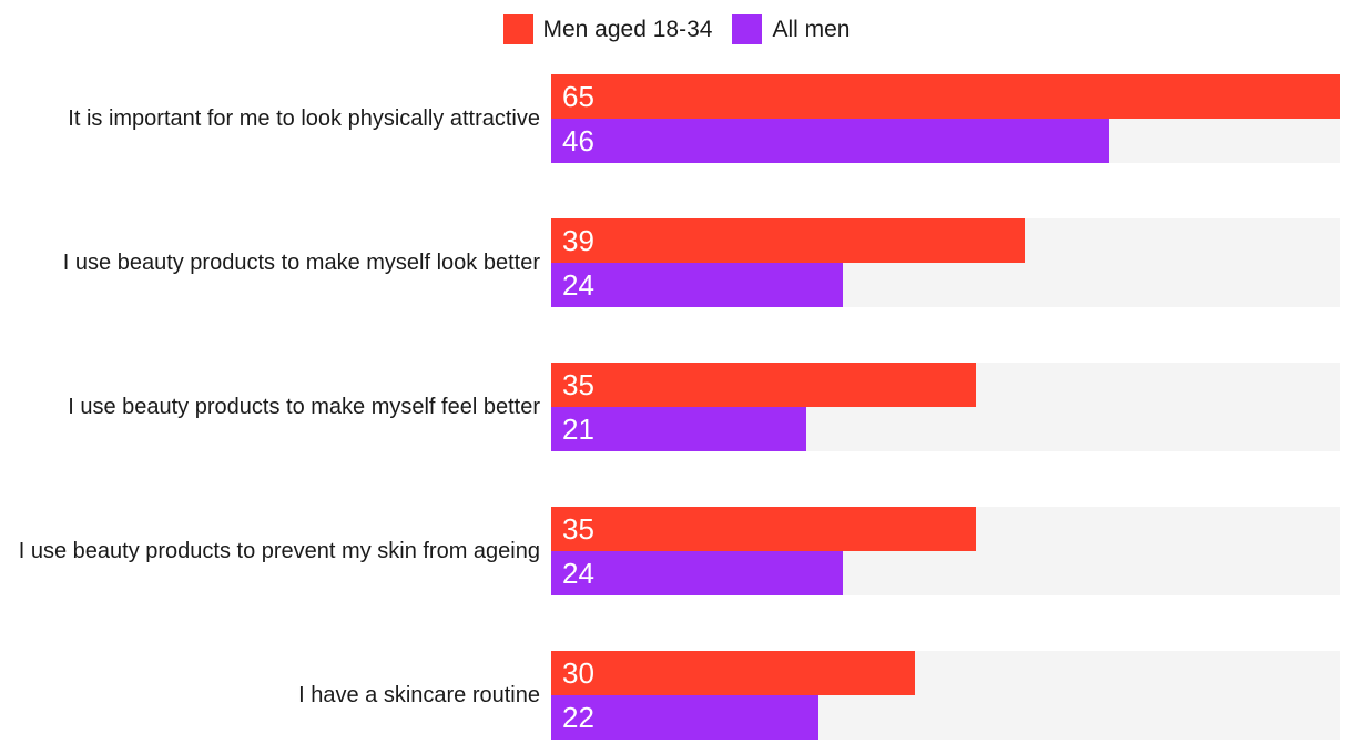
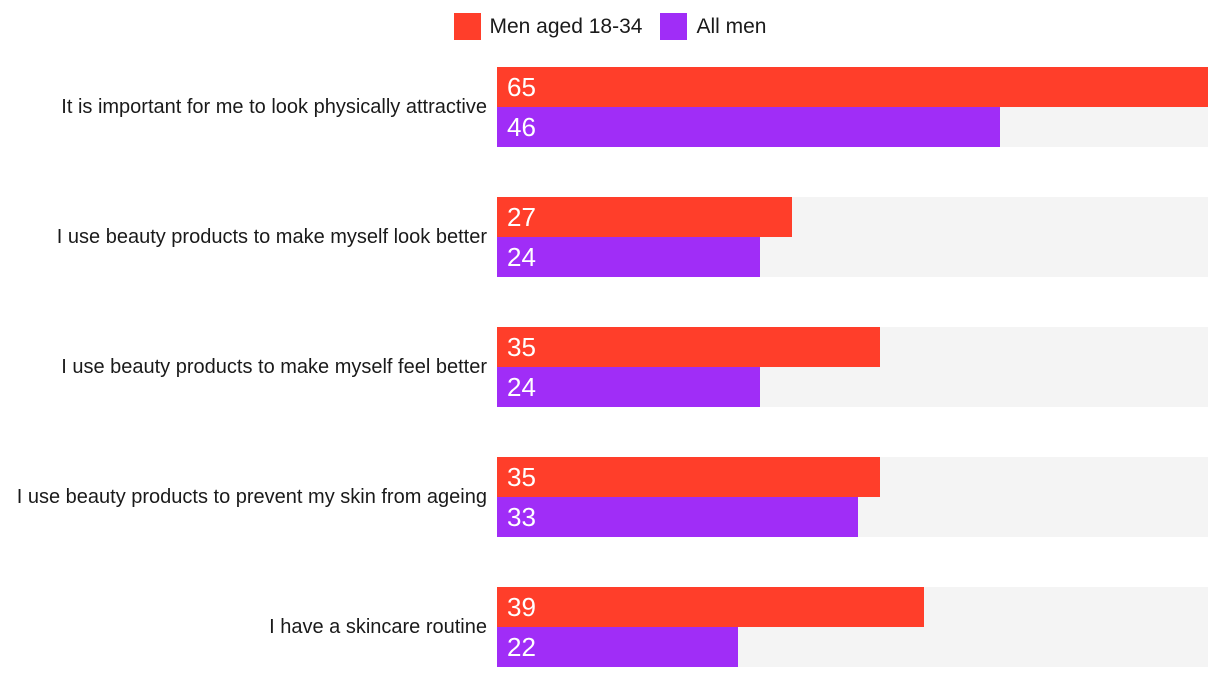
Men aged 18-34/I use beauty products to make myself look better: 39 -> 27
All men/I use beauty products to make myself feel better: 21 -> 24
All men/I use beauty products to prevent my skin from ageing: 24 -> 33
Men aged 18-34/I have a skincare routine: 30 -> 39
